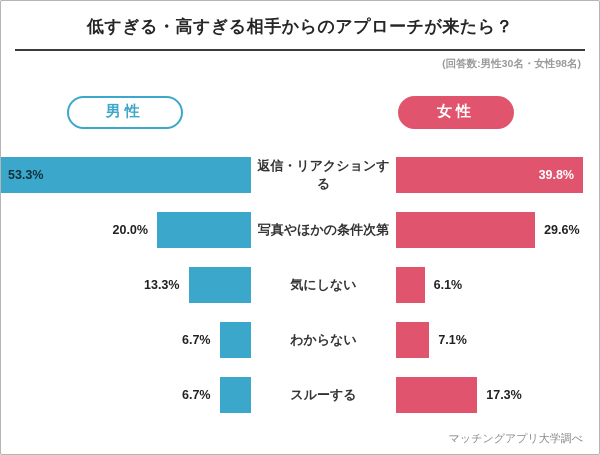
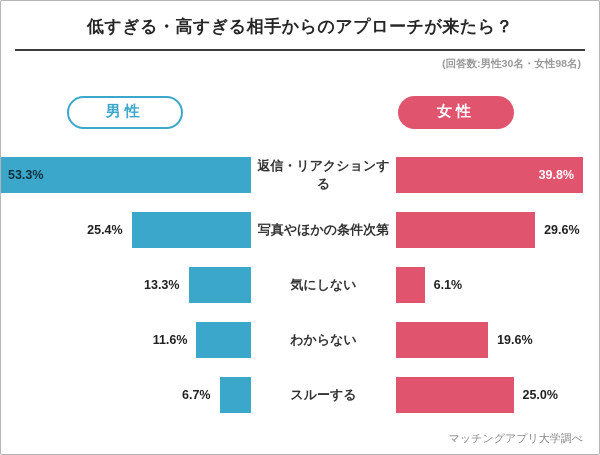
男性/写真やほかの条件次第: 20.0% -> 25.4%
男性/わからない: 6.7% -> 11.6%
女性/わからない: 7.1% -> 19.6%
女性/スルーする: 17.3% -> 25.0%
